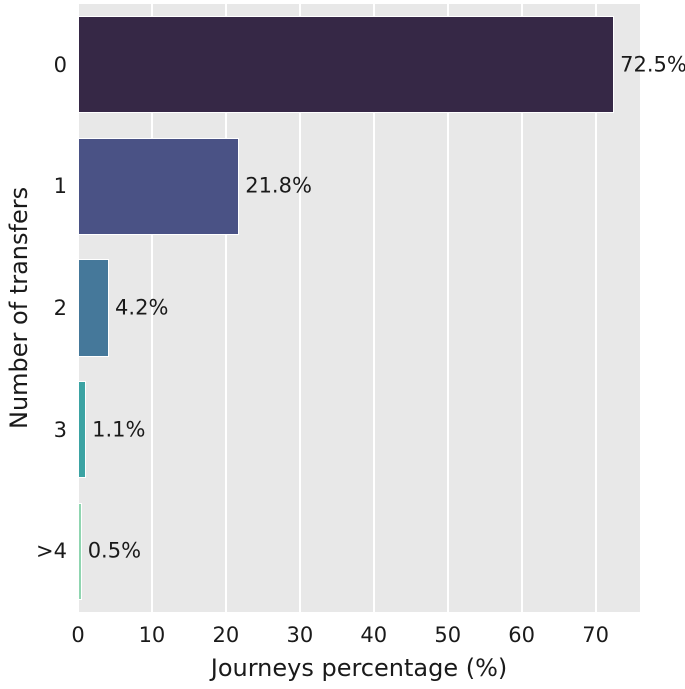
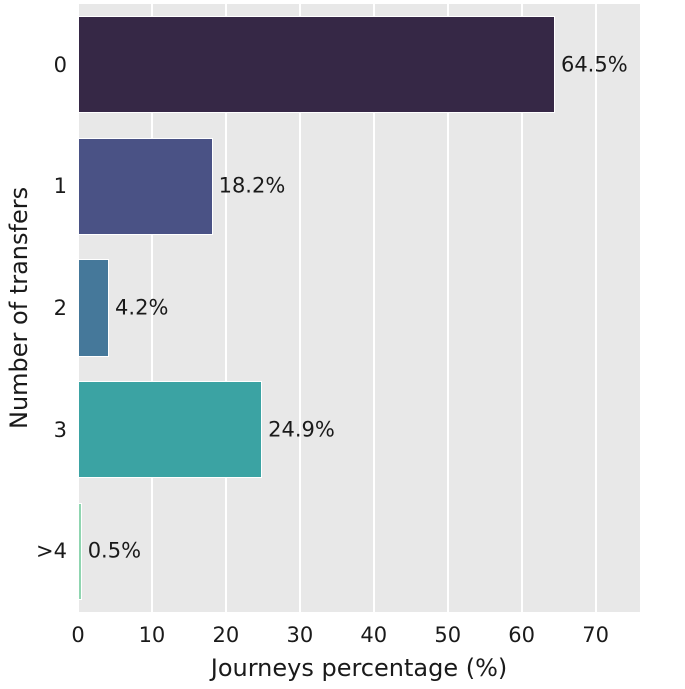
0: 72.5% -> 64.5%
1: 21.8% -> 18.2%
3: 1.1% -> 24.9%
